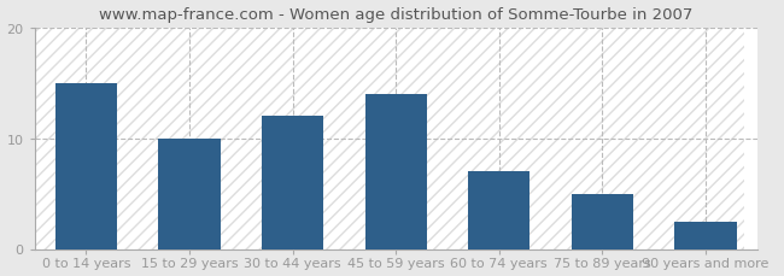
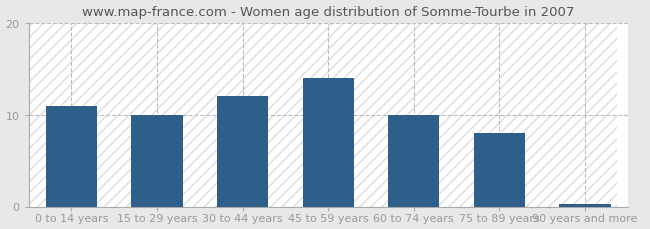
0 to 14 years: 15.0 -> 11.0
60 to 74 years: 7.0 -> 10.0
75 to 89 years: 5.0 -> 8.0
90 years and more: 2.4 -> 0.3
